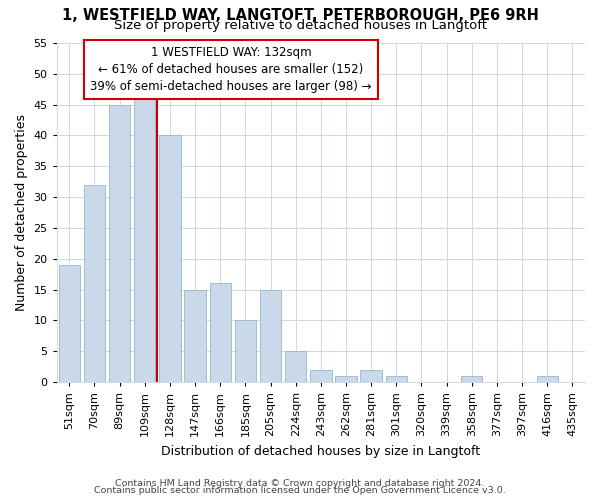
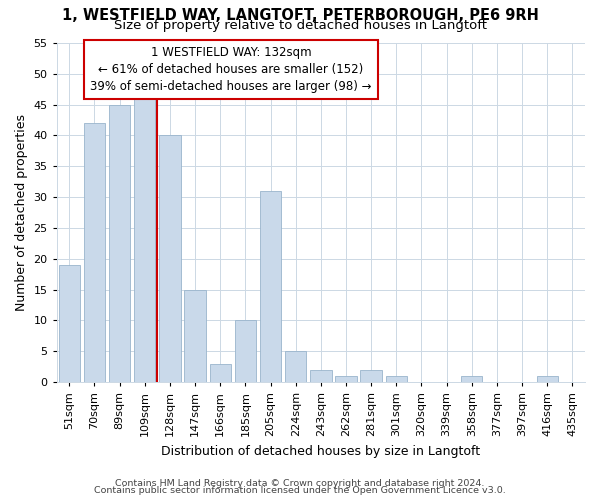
70sqm: 32 -> 42
166sqm: 16 -> 3
205sqm: 15 -> 31
